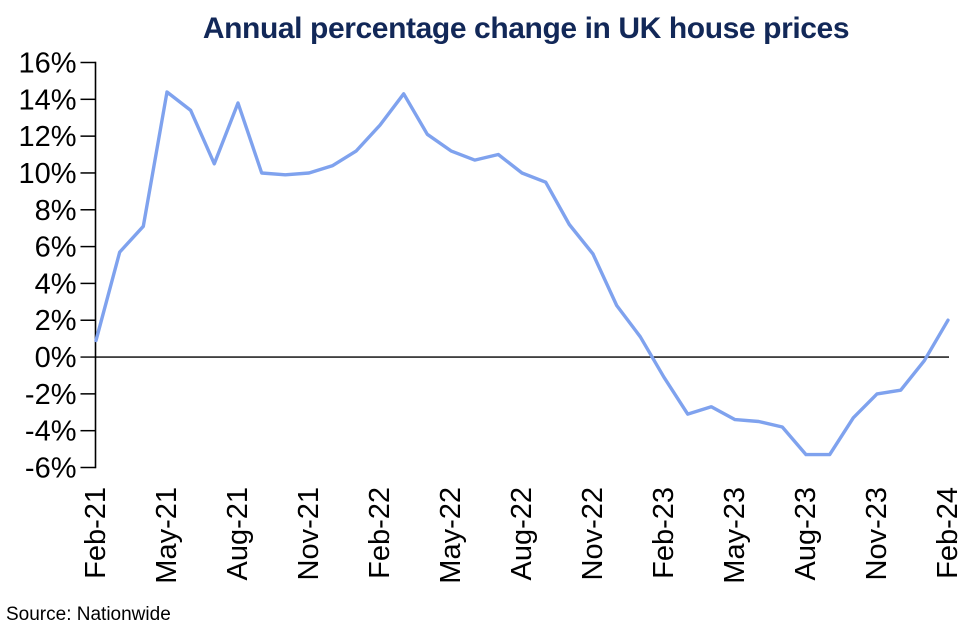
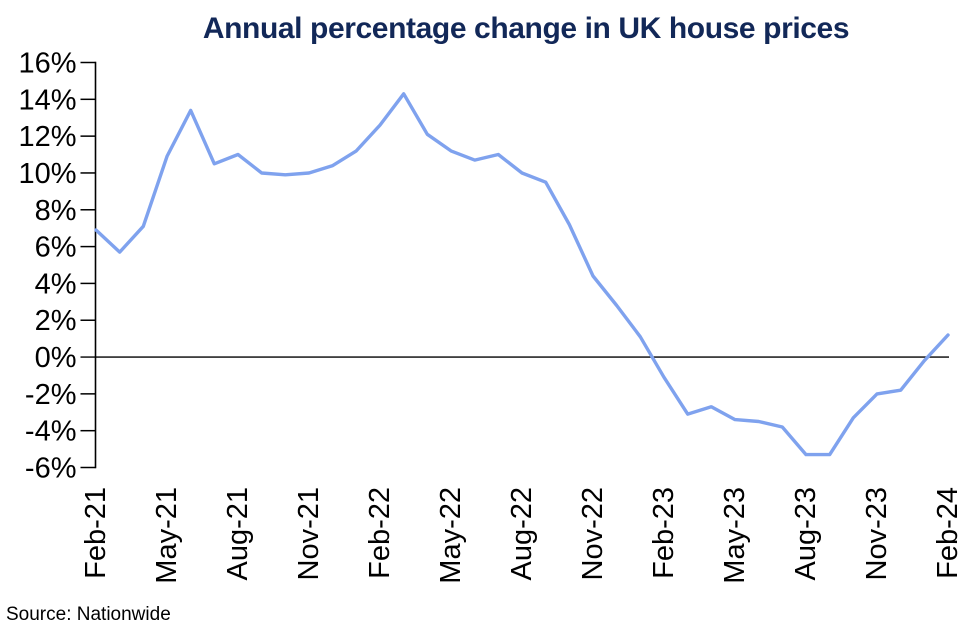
Feb-21: 0.9% -> 6.9%
May-21: 14.4% -> 10.9%
Aug-21: 13.8% -> 11.0%
Nov-22: 5.6% -> 4.4%
Feb-24: 2.0% -> 1.2%
